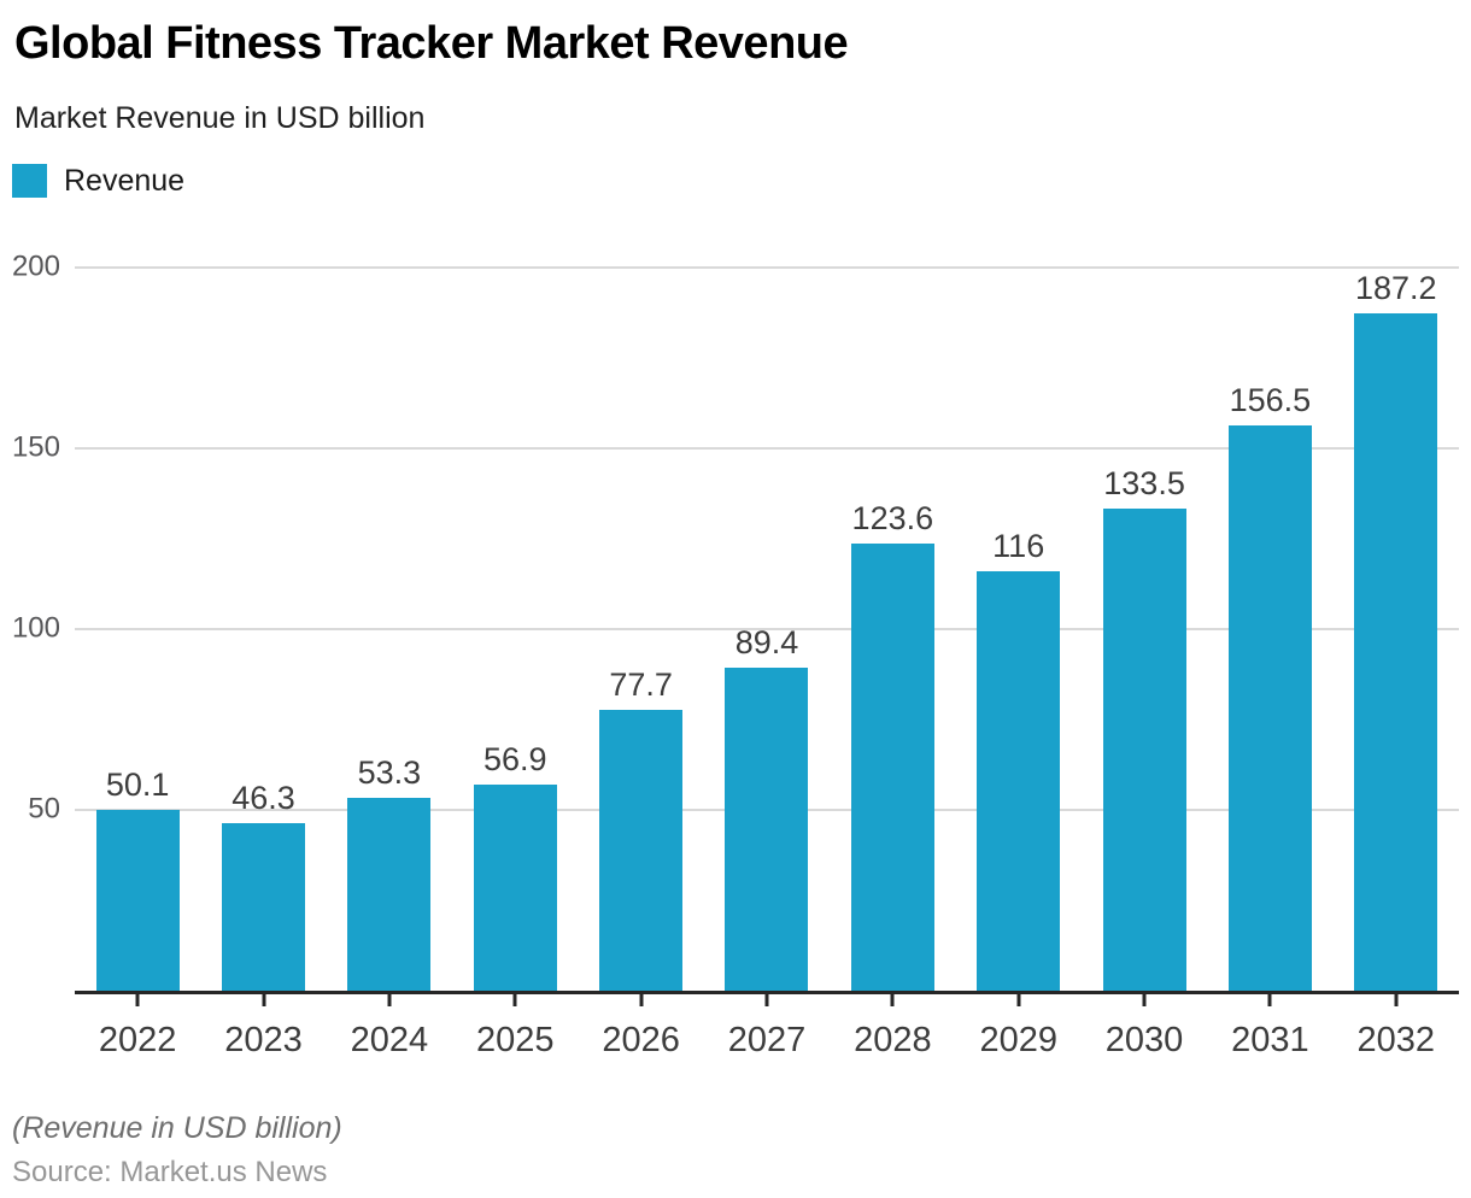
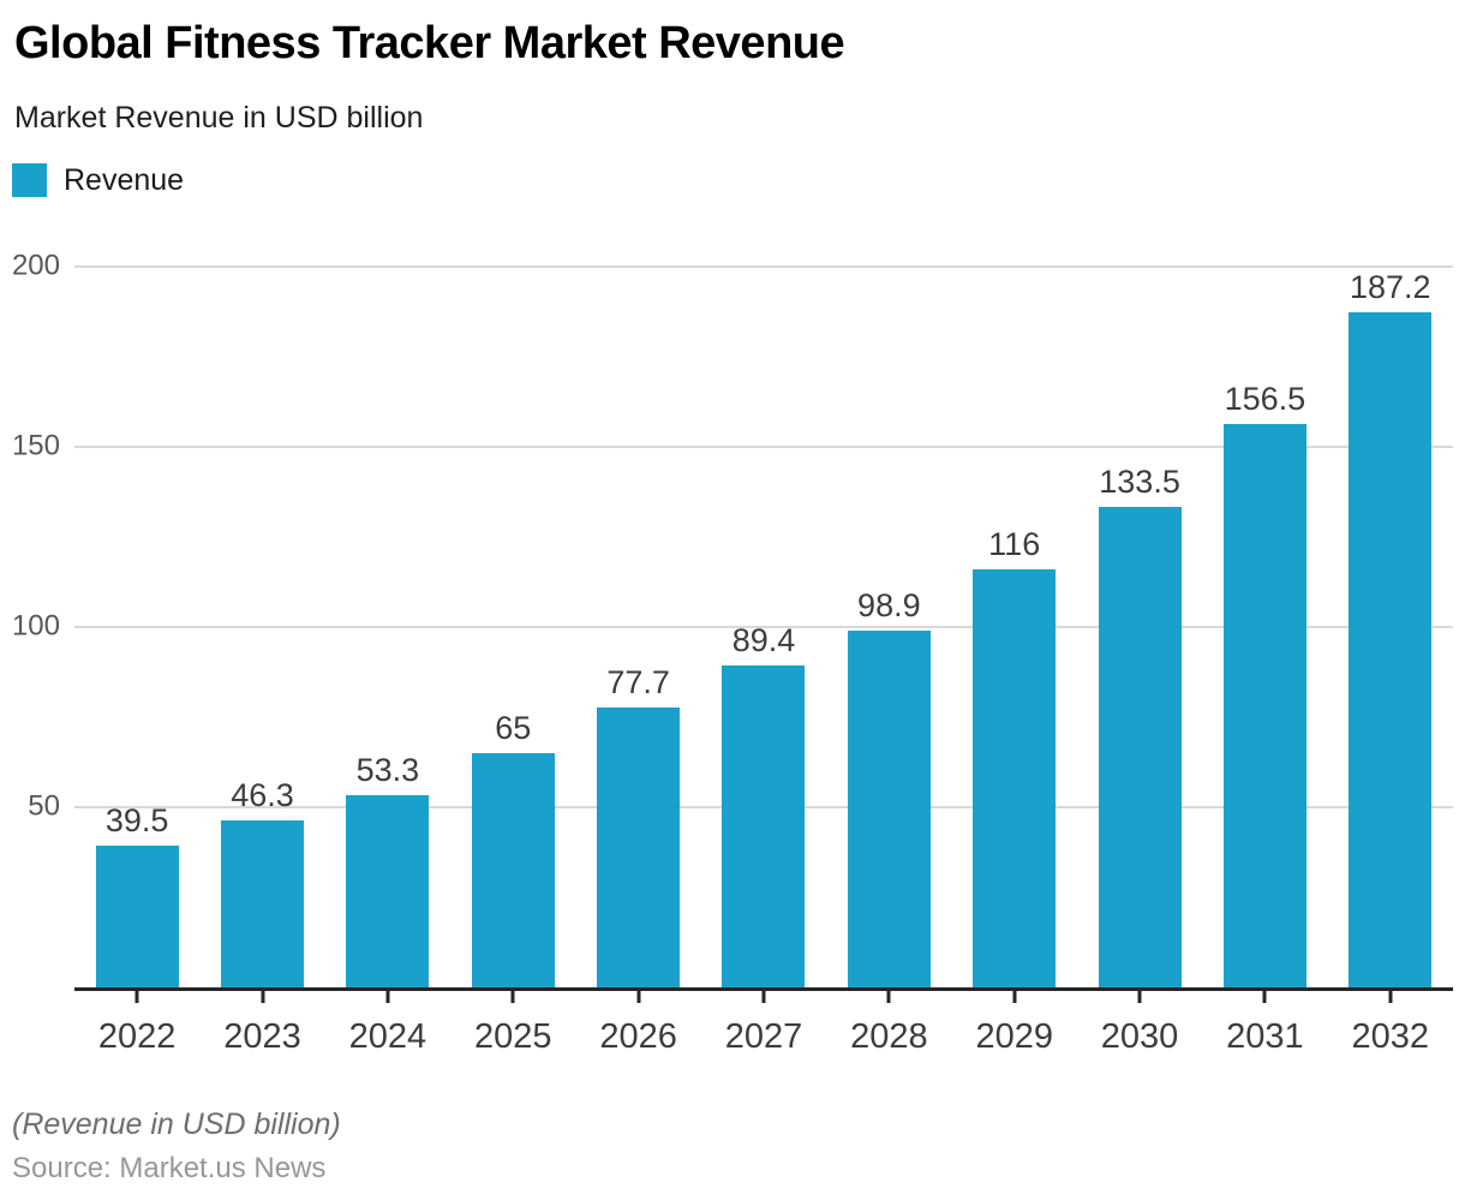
2022: 50.1 -> 39.5
2025: 56.9 -> 65
2028: 123.6 -> 98.9
